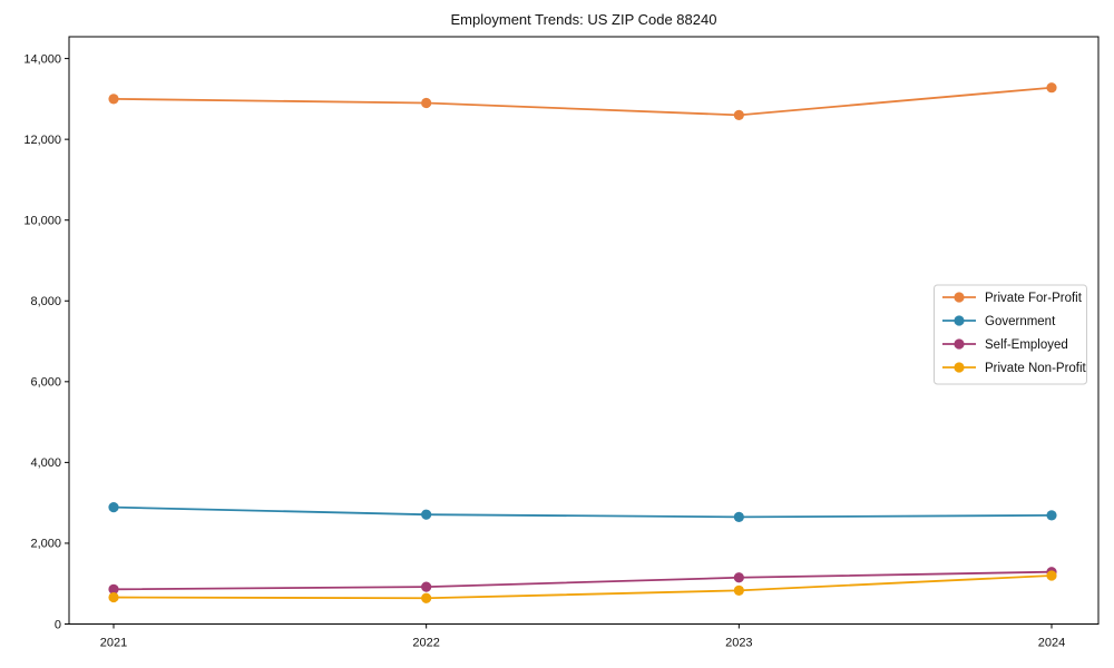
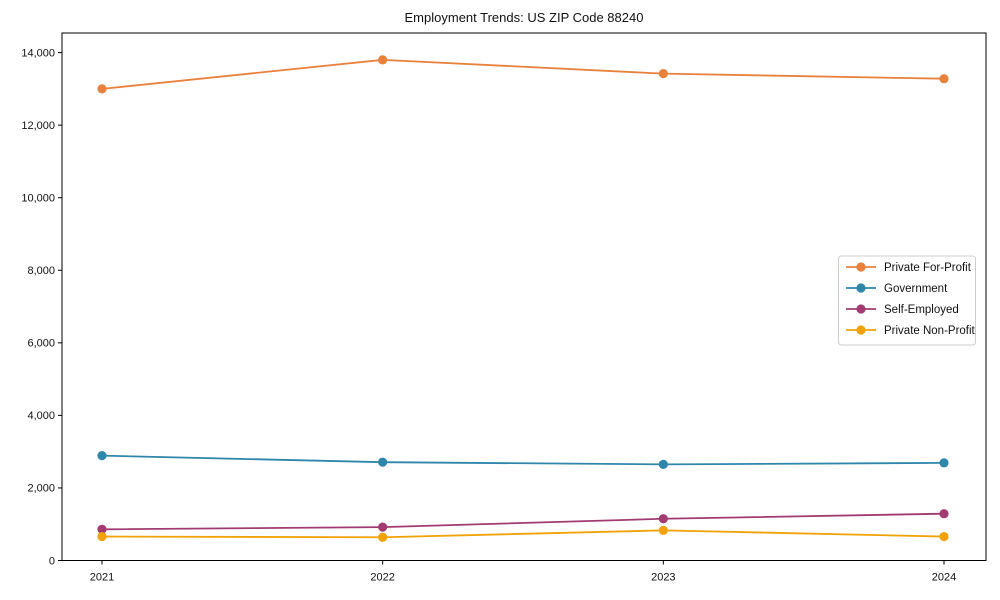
Private For-Profit/2022: 12900 -> 13800
Private For-Profit/2023: 12600 -> 13400
Private Non-Profit/2024: 1200 -> 700
